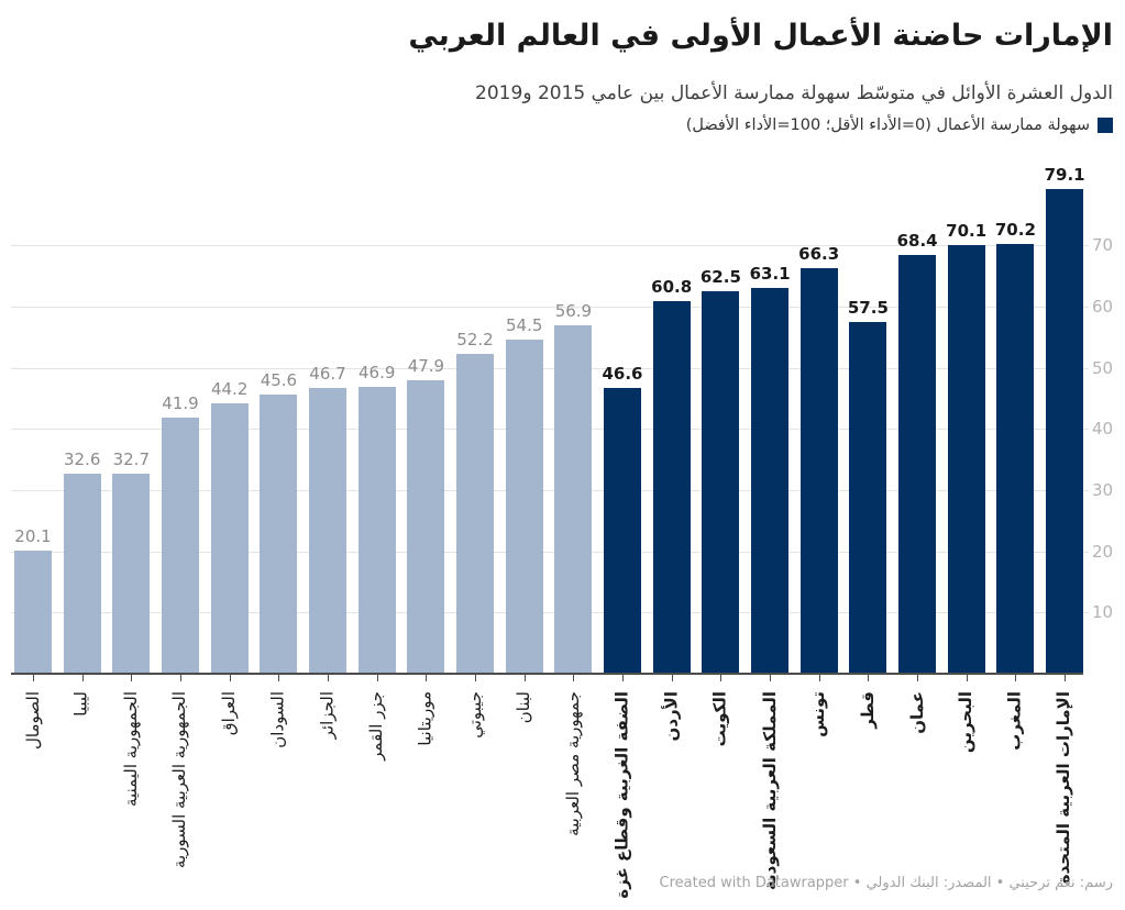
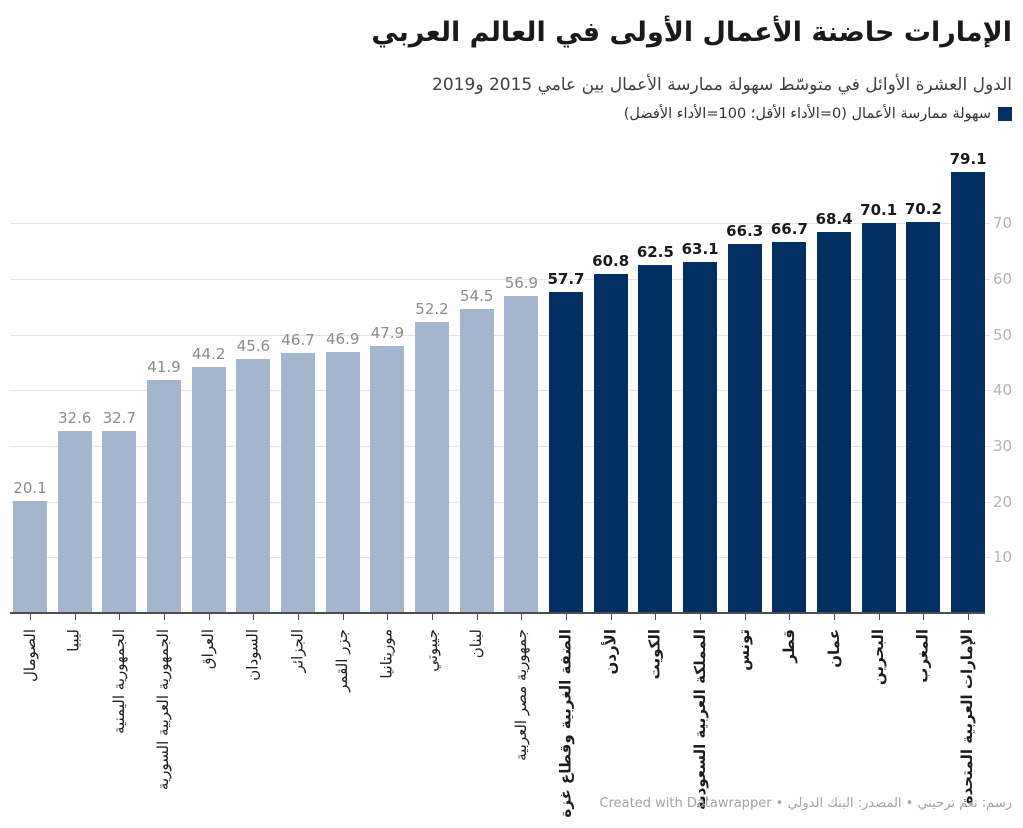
الضفة الغربية وقطاع غزة: 46.6 -> 57.7
قطر: 57.5 -> 66.7
